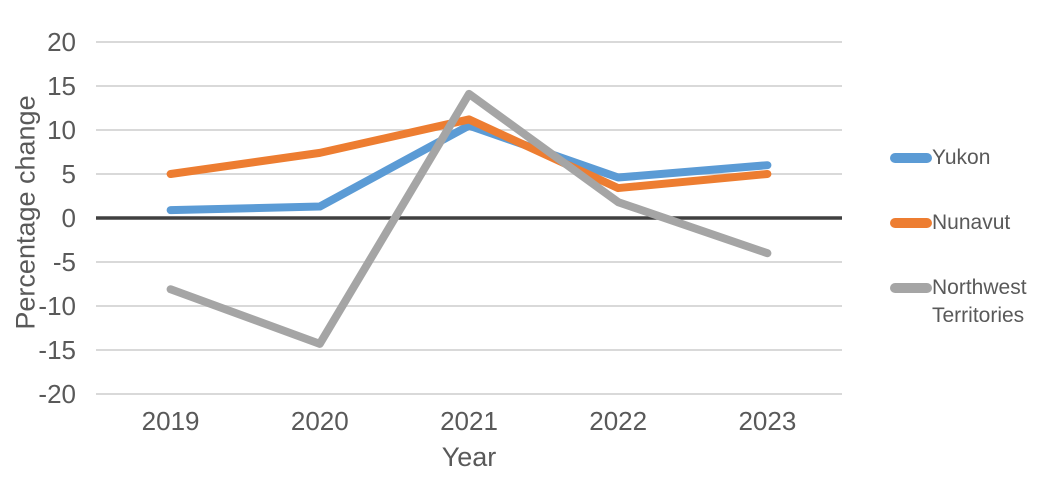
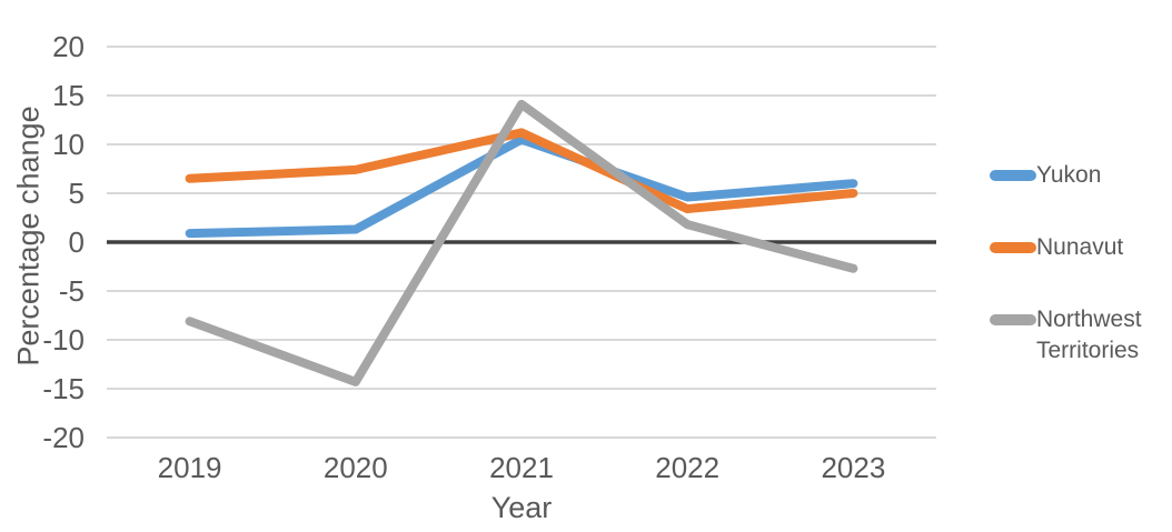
Nunavut/2019: 5 -> 6
Northwest Territories/2023: -4 -> -3
